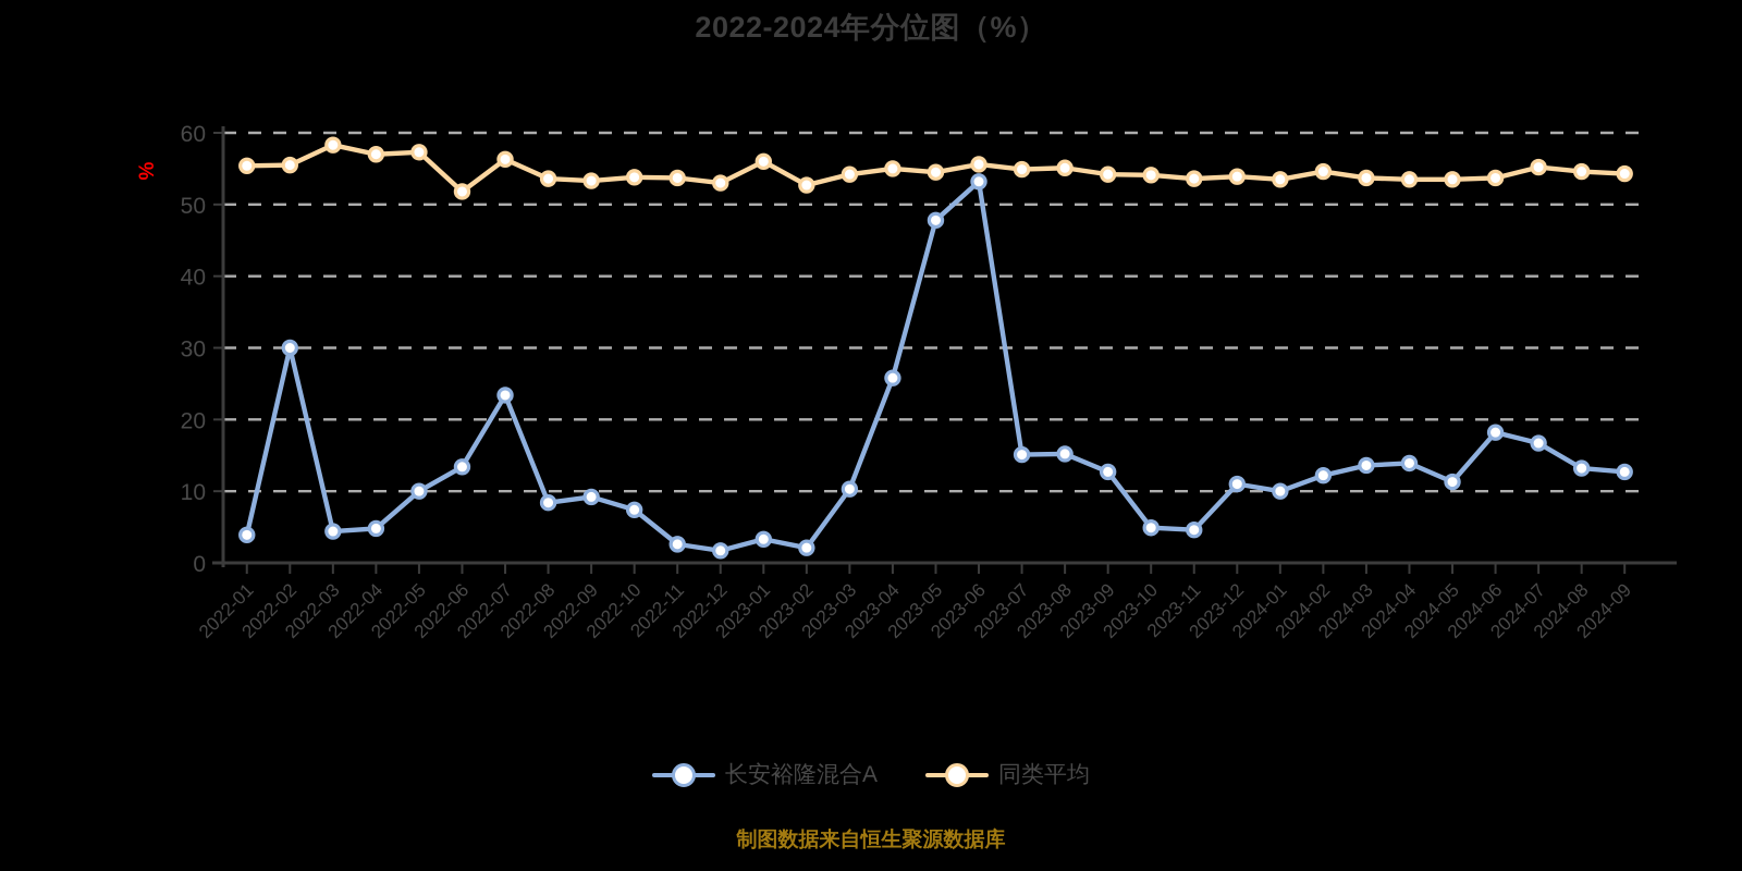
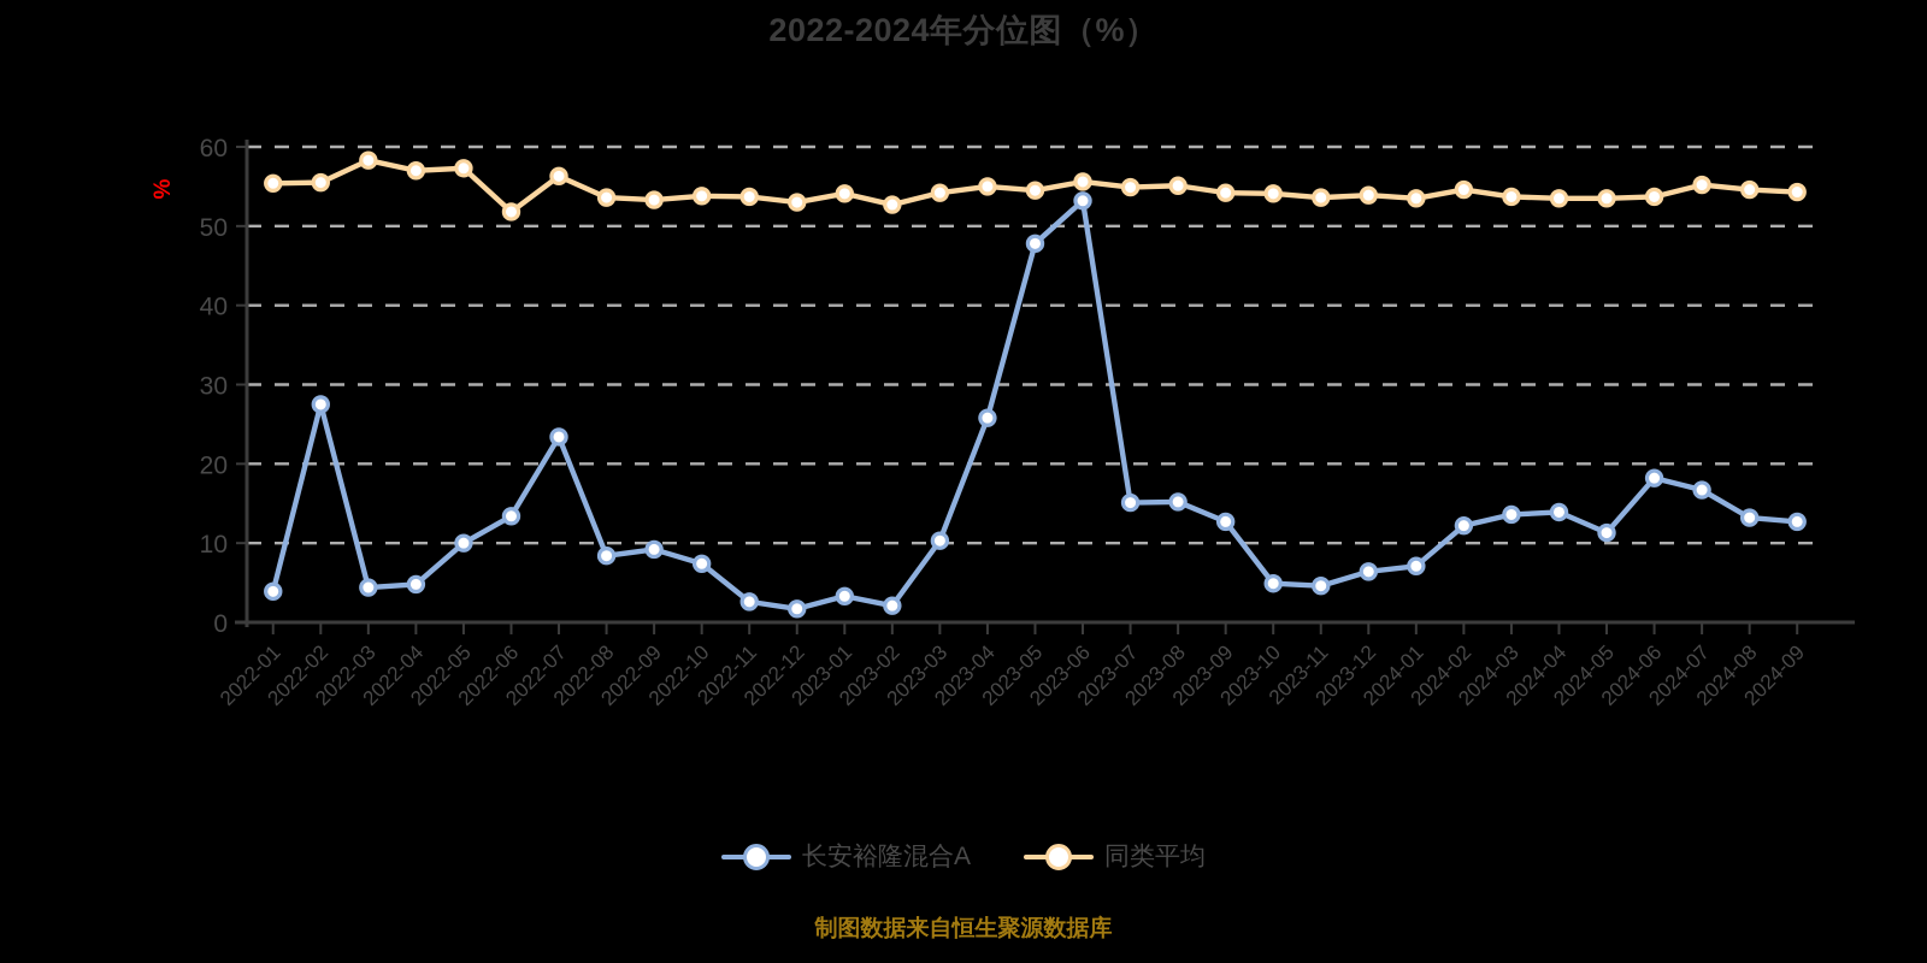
长安裕隆混合A/2022-02: 30 -> 28
同类平均/2023-01: 56 -> 54
长安裕隆混合A/2023-12: 11 -> 6
长安裕隆混合A/2024-01: 10 -> 7
